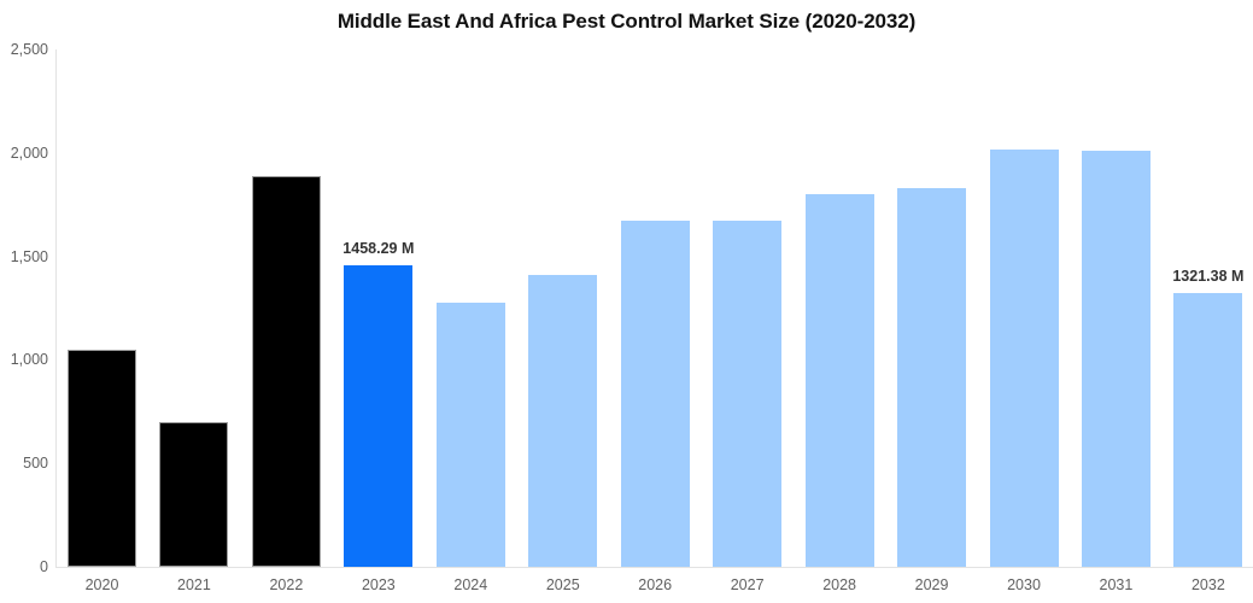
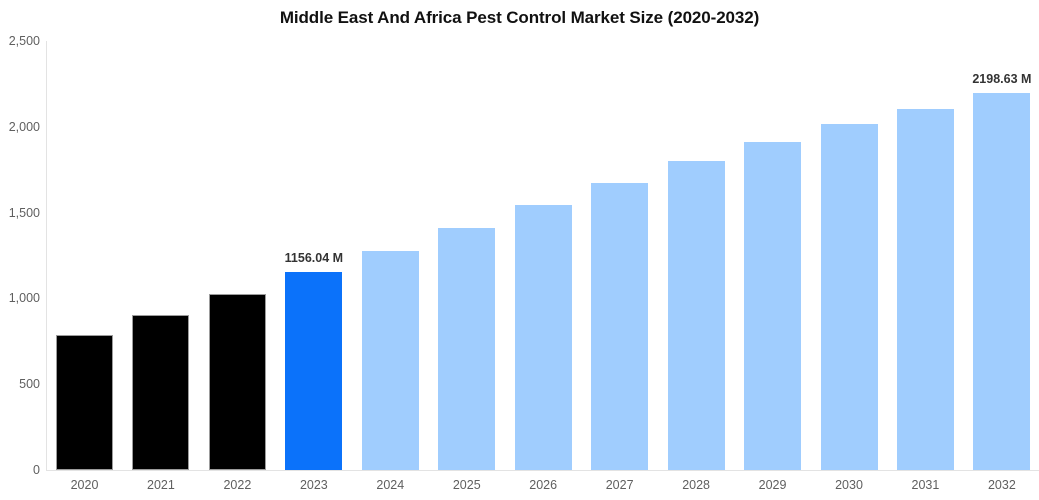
2020: 1050 -> 790
2021: 700 -> 900
2022: 1890 -> 1030
2023: 1458.29 -> 1156.04
2026: 1670 -> 1540
2029: 1830 -> 1910
2031: 2010 -> 2100
2032: 1321.38 -> 2198.63
